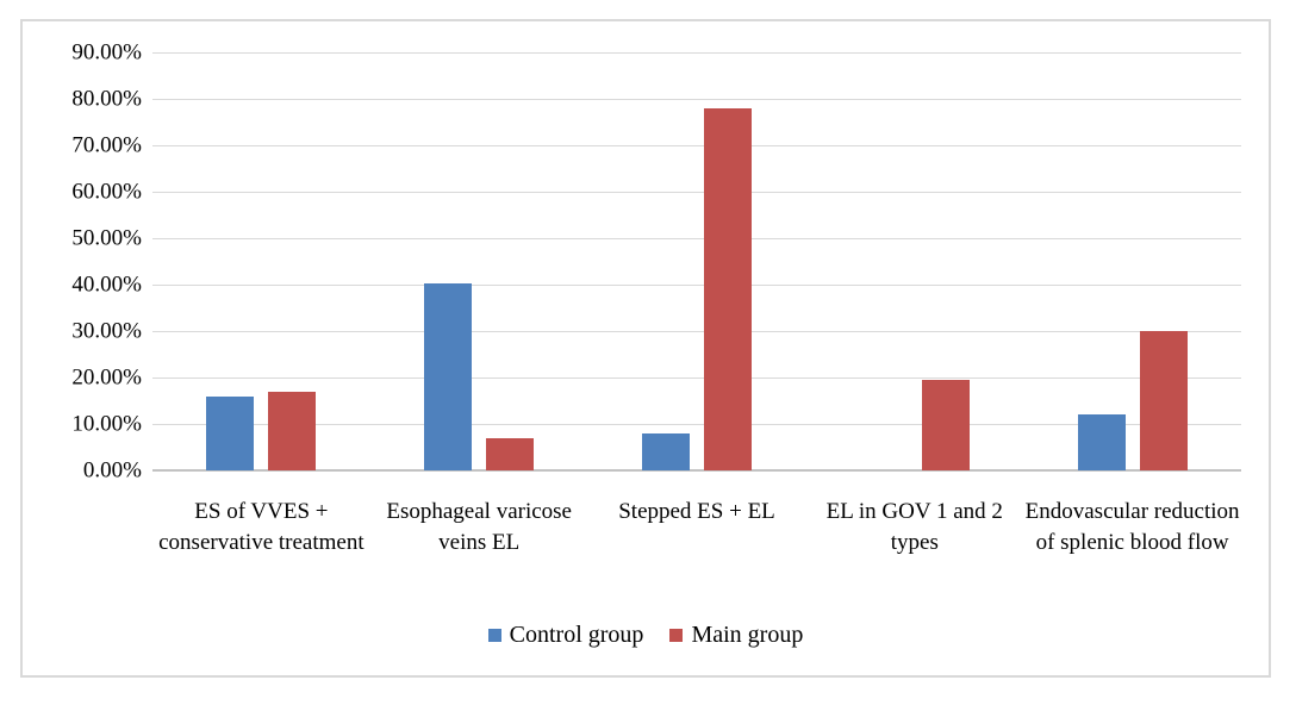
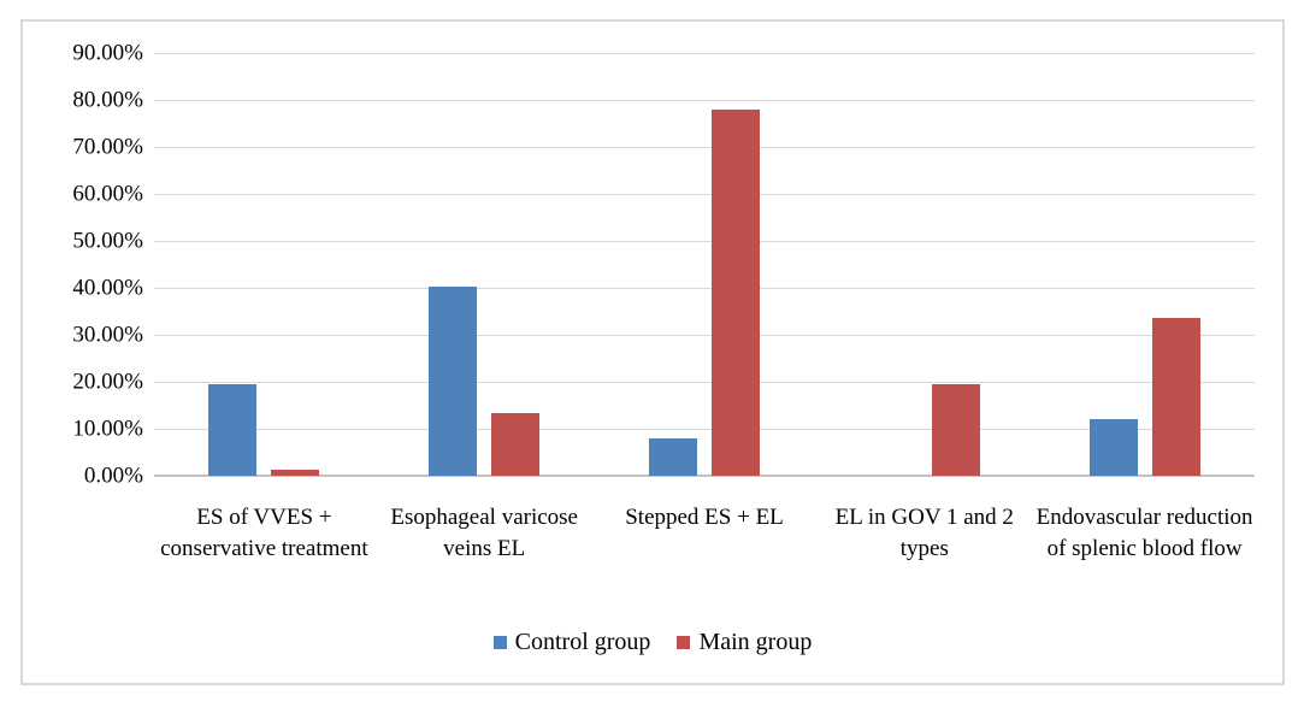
Control group/ES of VVES + conservative treatment: 16% -> 20%
Main group/ES of VVES + conservative treatment: 17% -> 1%
Main group/Esophageal varicose veins EL: 7% -> 13%
Main group/Endovascular reduction of splenic blood flow: 30% -> 34%
